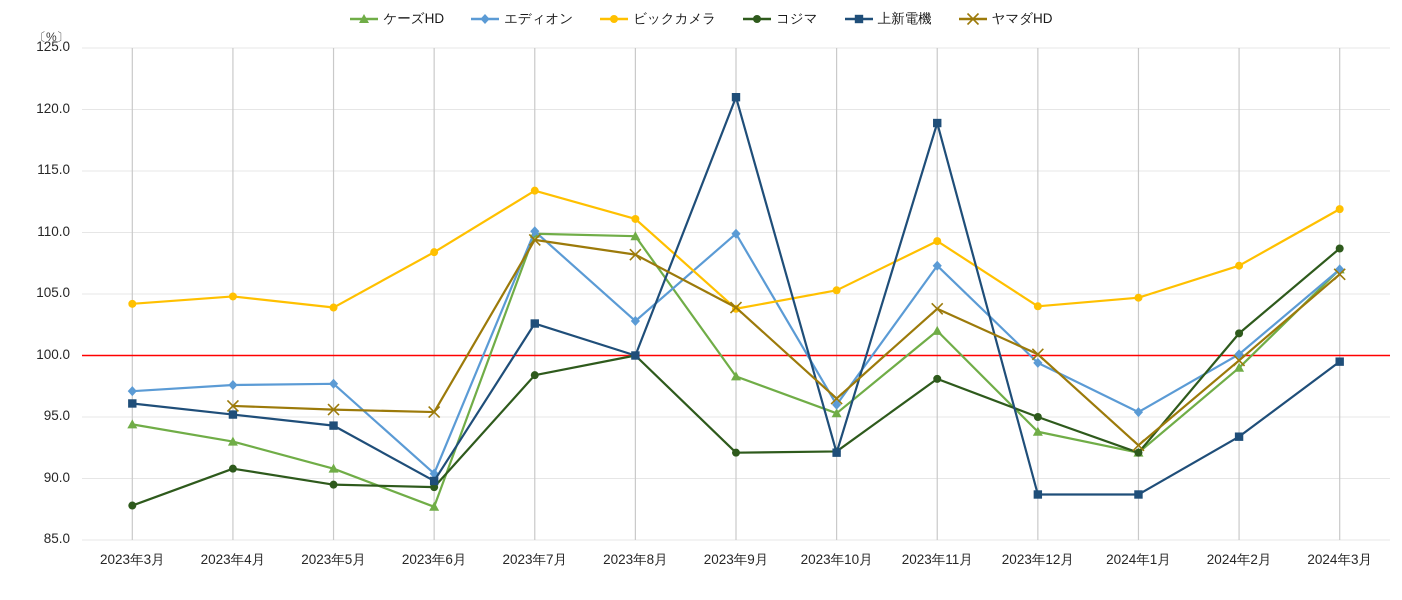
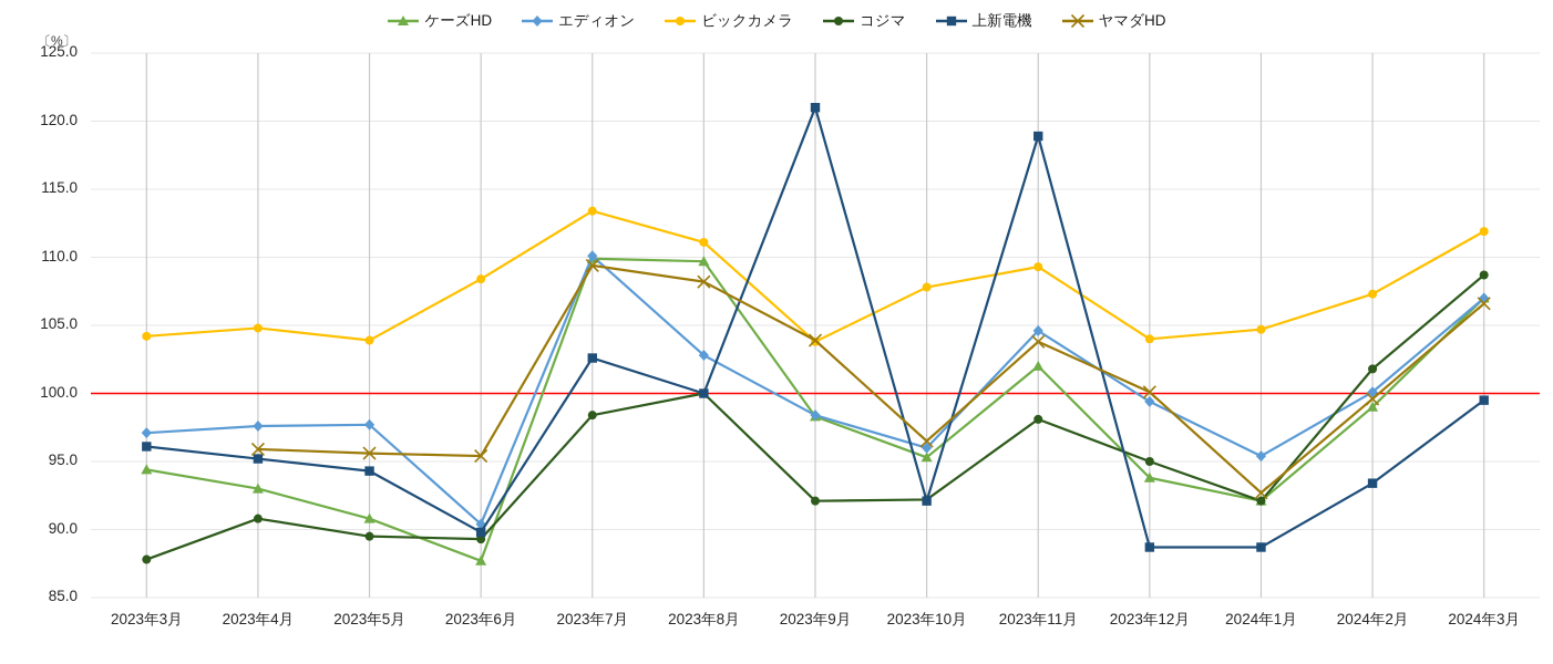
エディオン/2023年9月: 109.9 -> 98.4
ビックカメラ/2023年10月: 105.3 -> 107.8
エディオン/2023年11月: 107.3 -> 104.6
